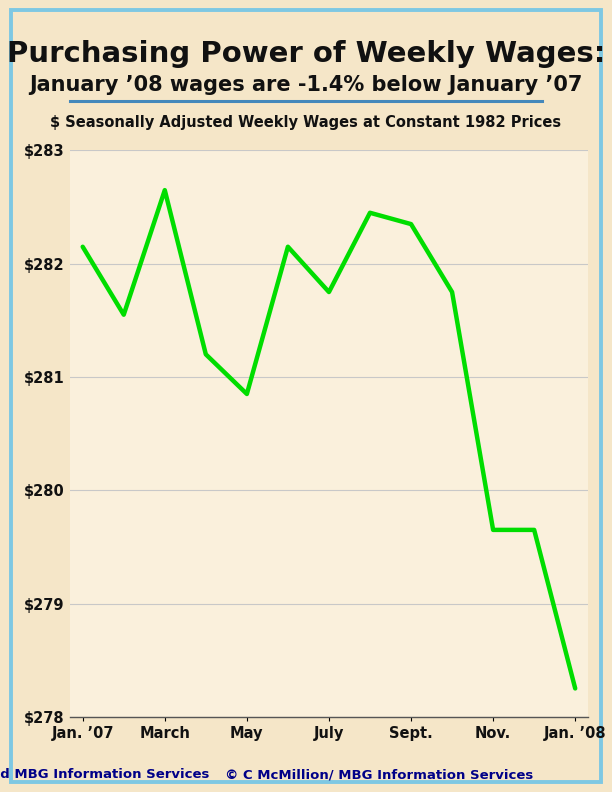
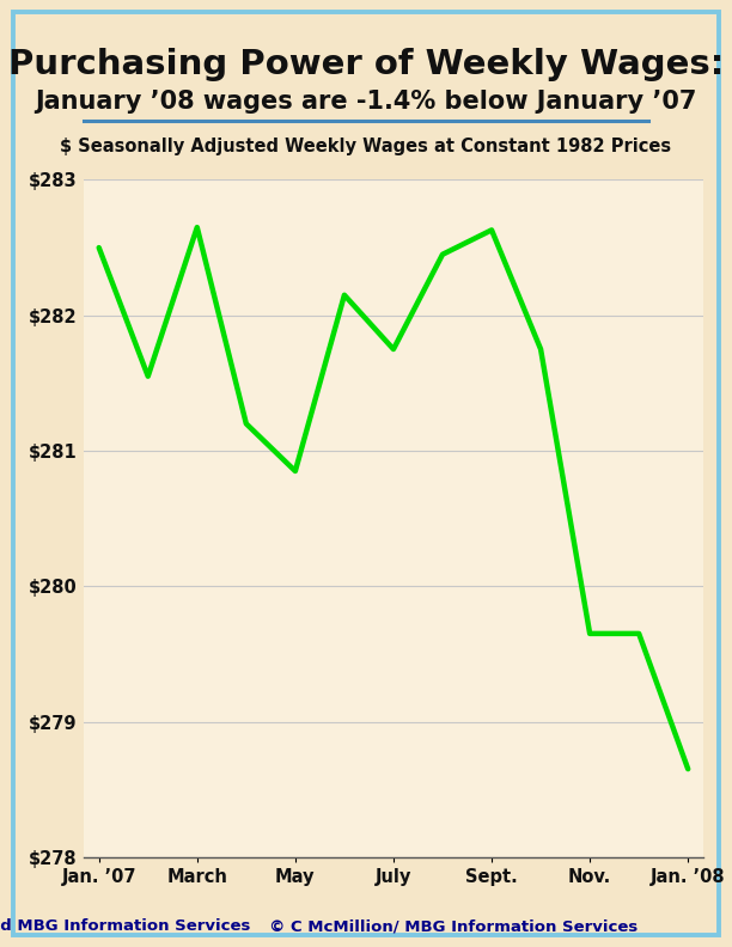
Jan. ’07: $282.15 -> $282.50
Sept.: $282.35 -> $282.63
Jan. ’08: $278.25 -> $278.65
